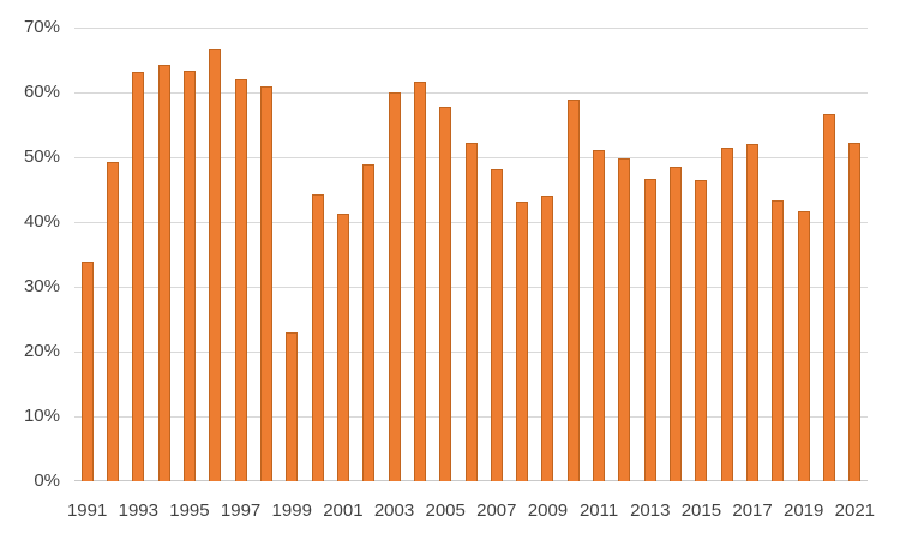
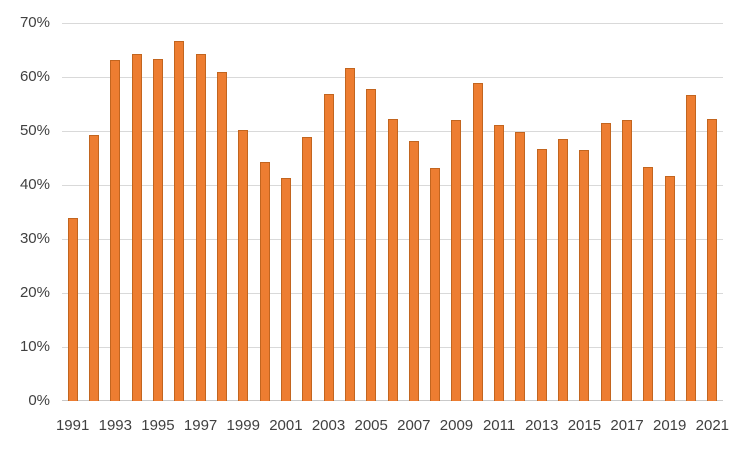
1997: 62% -> 64%
1999: 23% -> 50%
2003: 60% -> 57%
2009: 44% -> 52%
